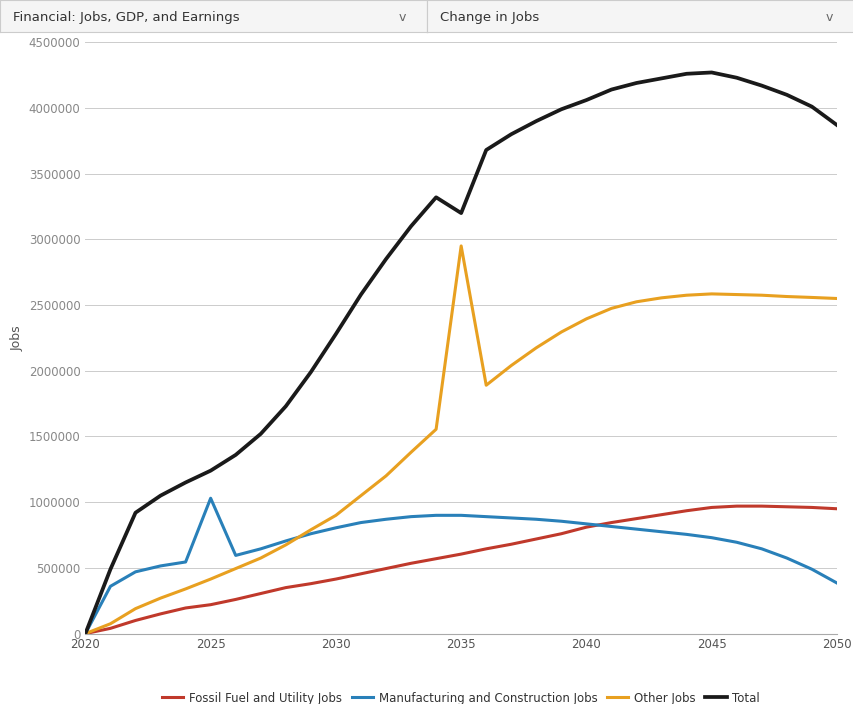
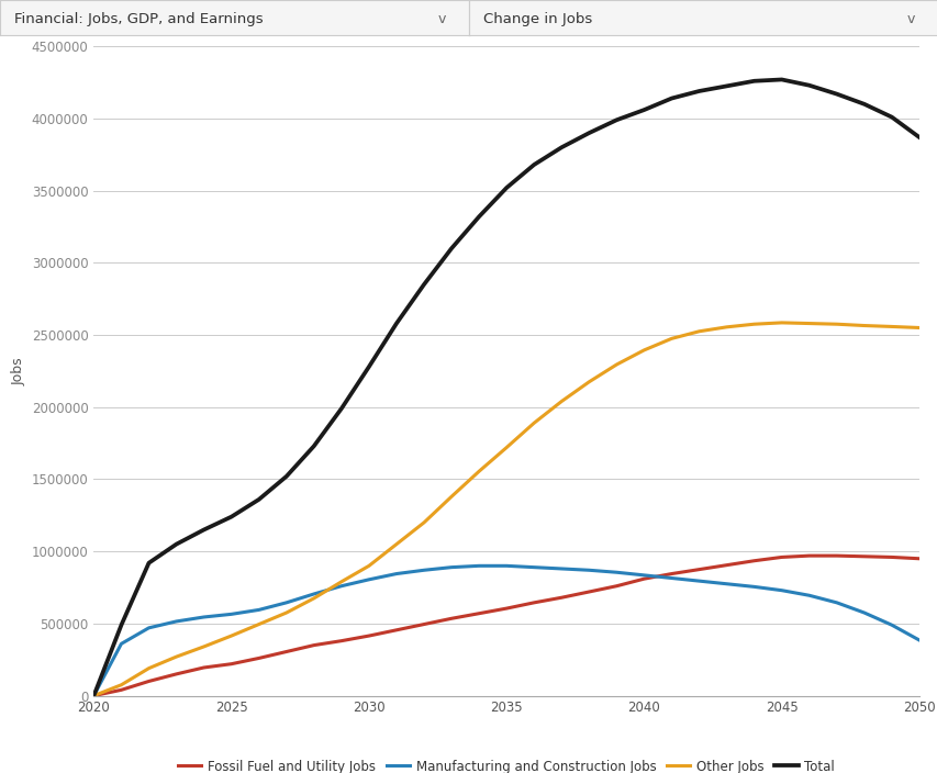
Manufacturing and Construction Jobs/2025: 1030000 -> 560000
Other Jobs/2035: 2950000 -> 1720000
Total/2035: 3200000 -> 3520000
